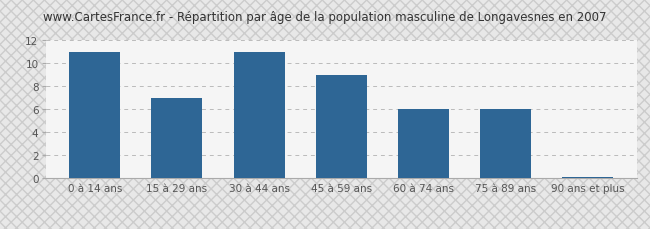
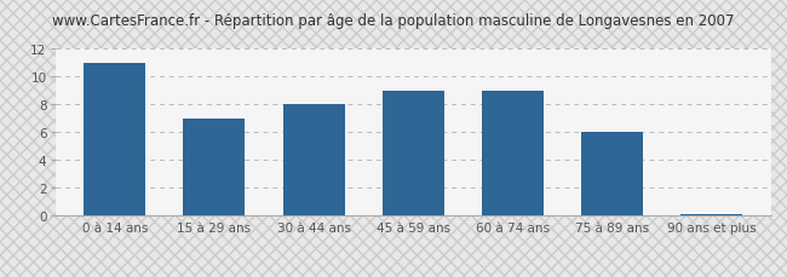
30 à 44 ans: 11.0 -> 8.0
60 à 74 ans: 6.0 -> 9.0
